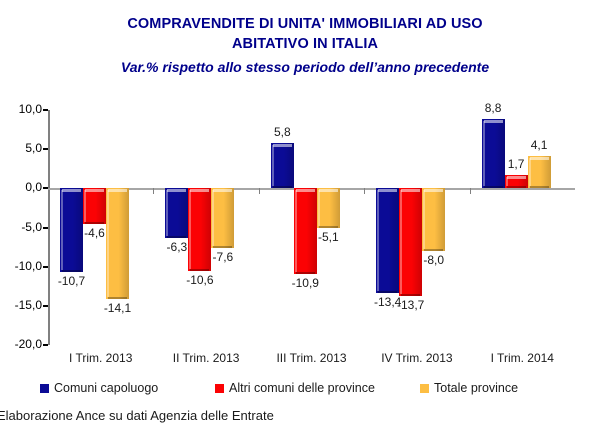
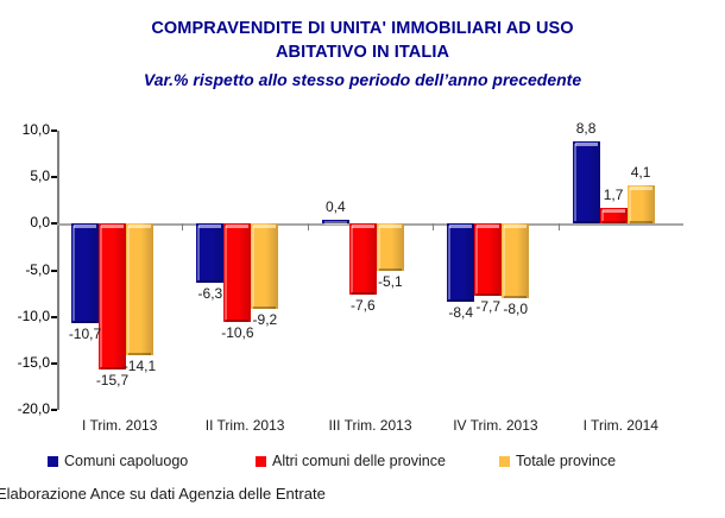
Altri comuni delle province/I Trim. 2013: -4,6 -> -15,7
Totale province/II Trim. 2013: -7,6 -> -9,2
Comuni capoluogo/III Trim. 2013: 5,8 -> 0,4
Altri comuni delle province/III Trim. 2013: -10,9 -> -7,6
Comuni capoluogo/IV Trim. 2013: -13,4 -> -8,4
Altri comuni delle province/IV Trim. 2013: -13,7 -> -7,7
